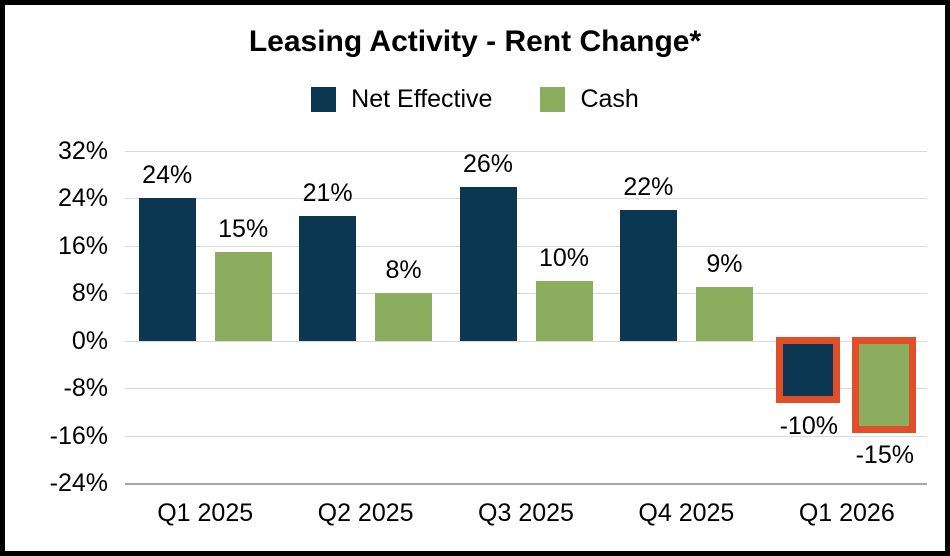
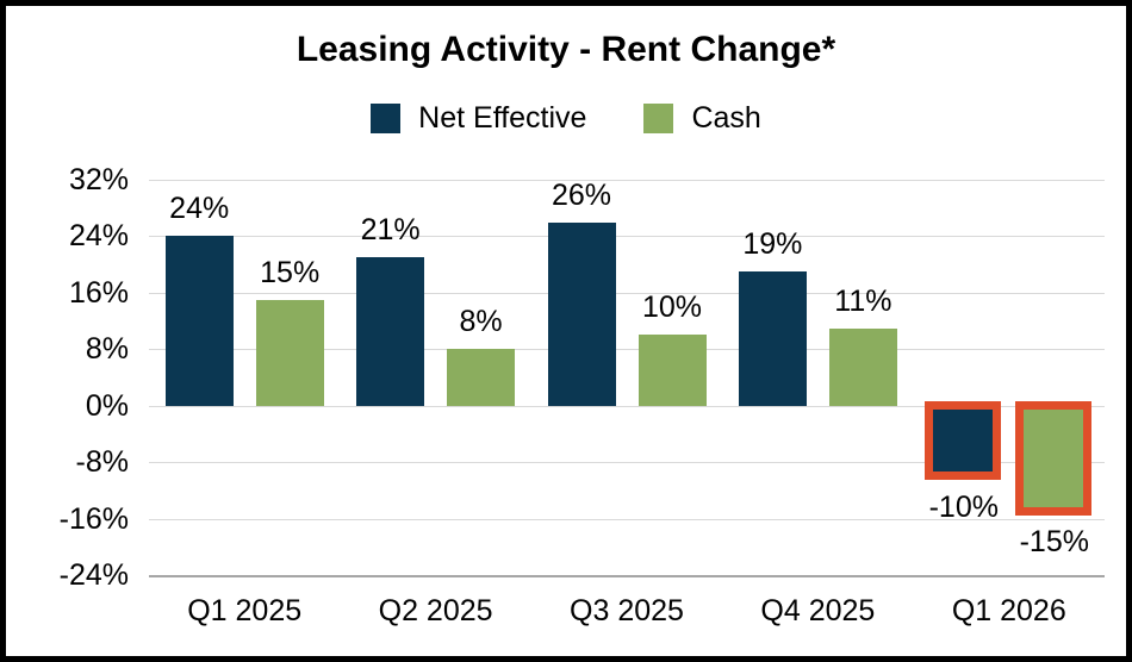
Net Effective/Q4 2025: 22% -> 19%
Cash/Q4 2025: 9% -> 11%
